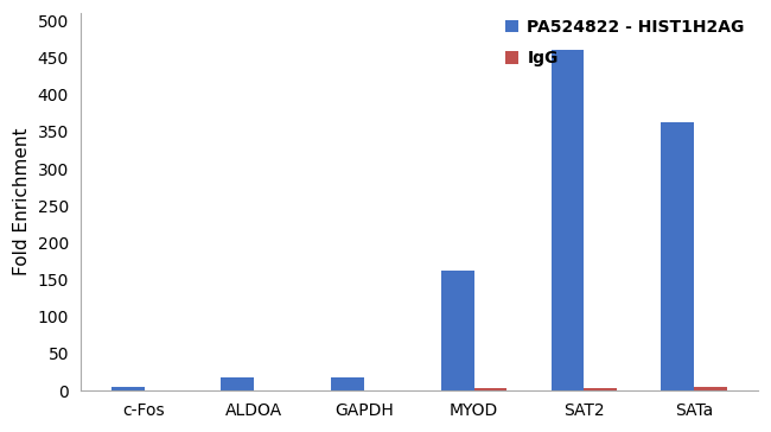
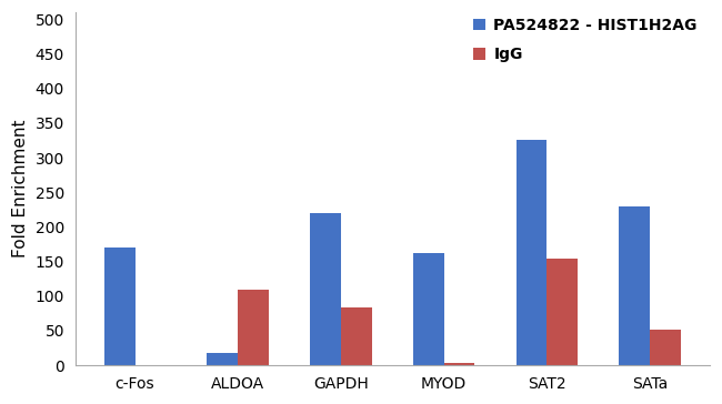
PA524822 - HIST1H2AG/c-Fos: 5 -> 170
IgG/ALDOA: 1 -> 110
PA524822 - HIST1H2AG/GAPDH: 18 -> 220
IgG/GAPDH: 1 -> 84
PA524822 - HIST1H2AG/SAT2: 460 -> 326
IgG/SAT2: 3 -> 154
PA524822 - HIST1H2AG/SATa: 362 -> 230
IgG/SATa: 5 -> 52
